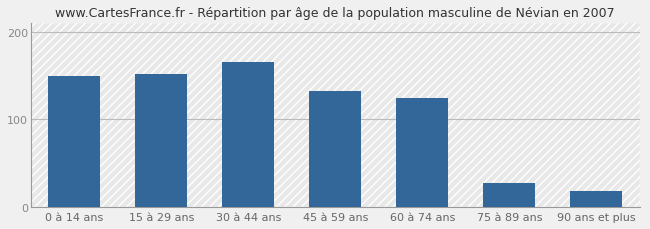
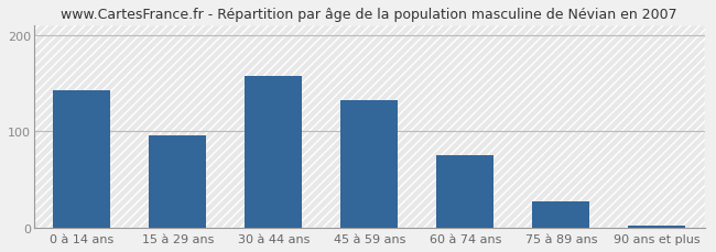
0 à 14 ans: 150 -> 143
15 à 29 ans: 152 -> 96
30 à 44 ans: 166 -> 158
60 à 74 ans: 124 -> 75
90 ans et plus: 18 -> 3
